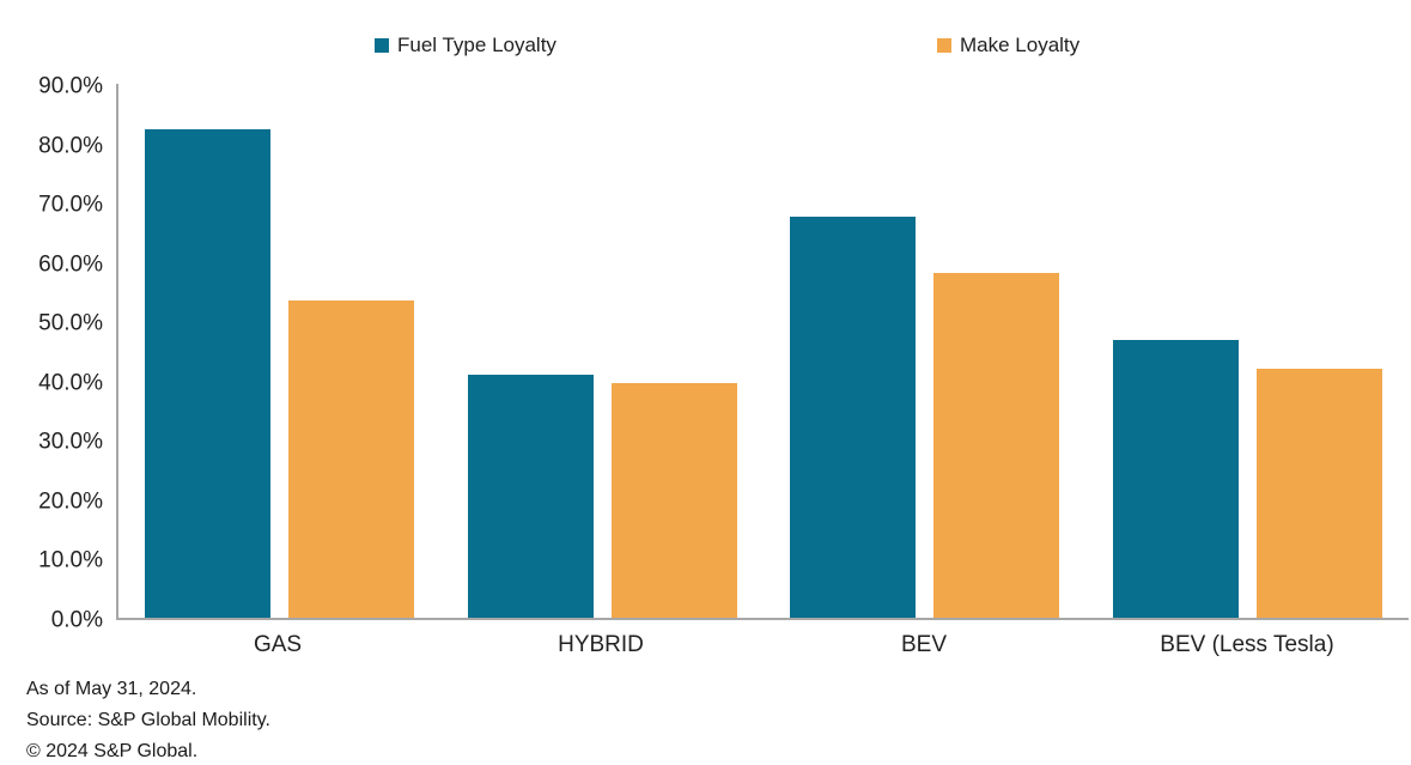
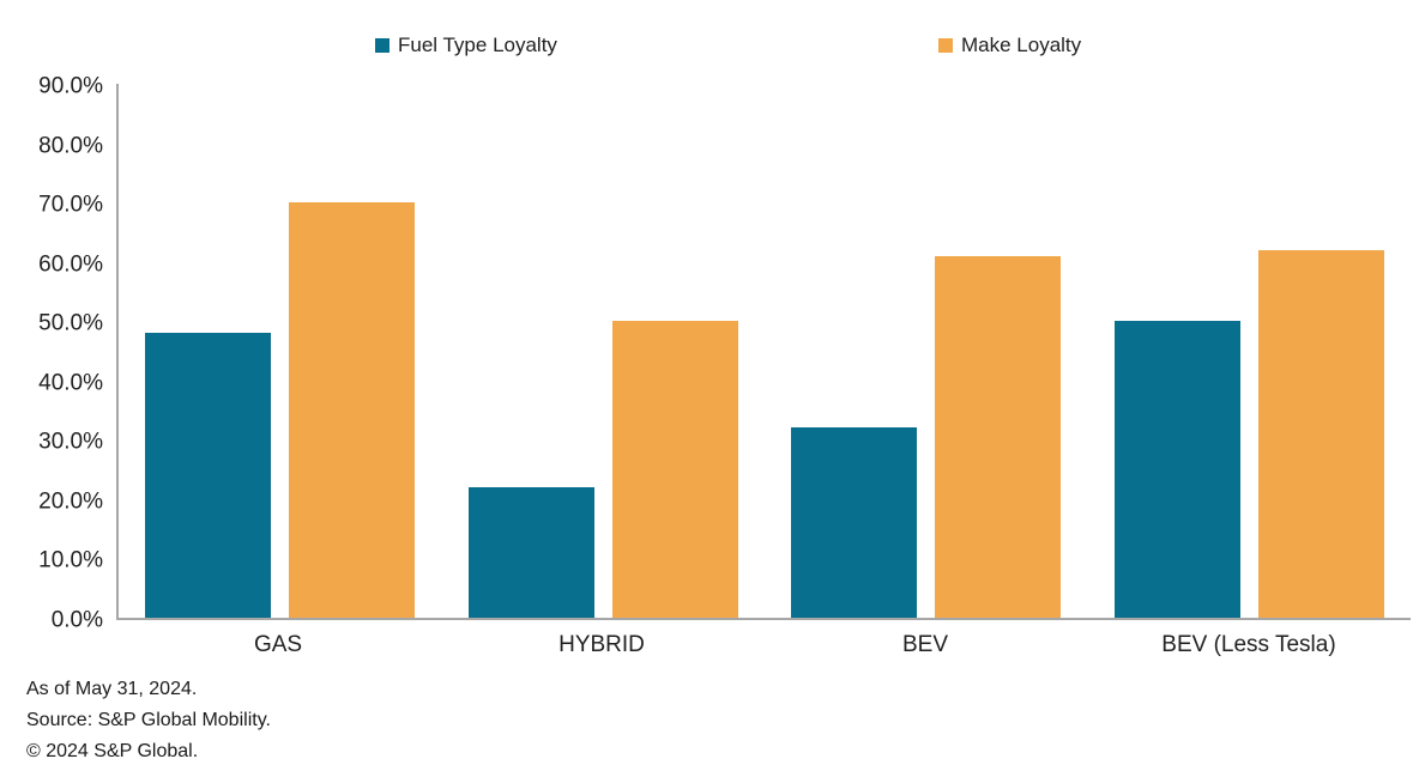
Fuel Type Loyalty/GAS: 82% -> 48%
Make Loyalty/GAS: 53% -> 70%
Fuel Type Loyalty/HYBRID: 41% -> 22%
Make Loyalty/HYBRID: 40% -> 50%
Fuel Type Loyalty/BEV: 68% -> 32%
Make Loyalty/BEV: 58% -> 61%
Fuel Type Loyalty/BEV (Less Tesla): 47% -> 50%
Make Loyalty/BEV (Less Tesla): 42% -> 62%
